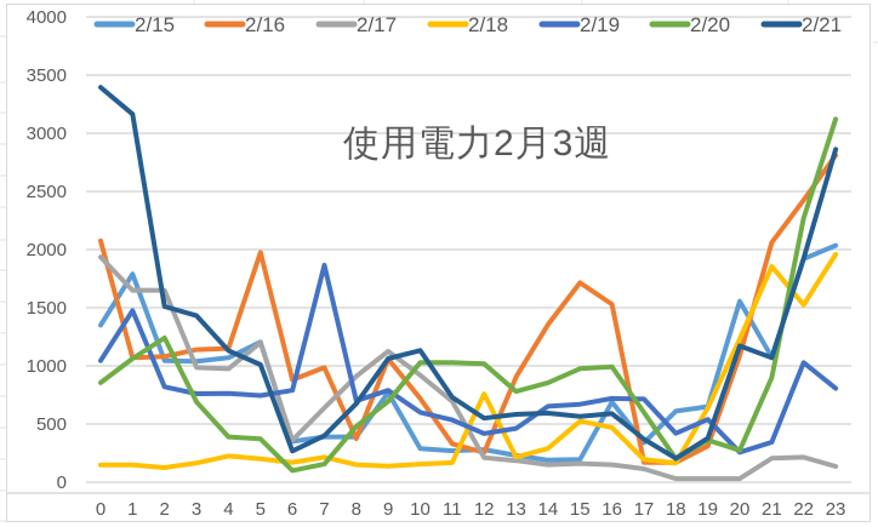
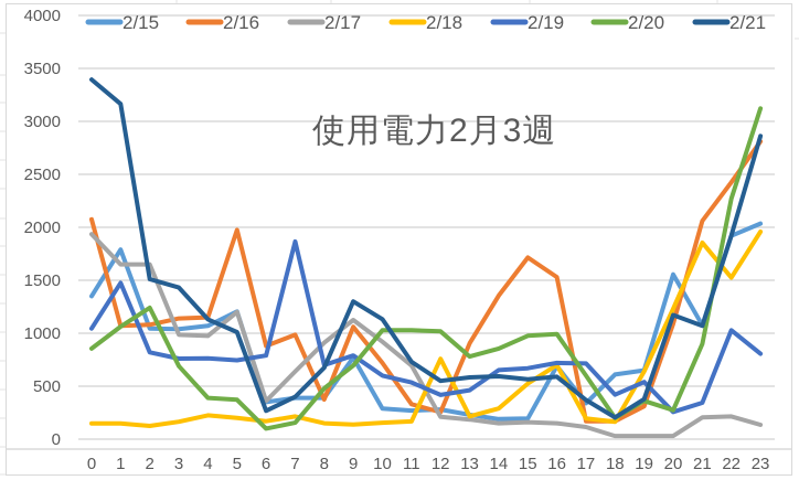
2/21/9: 1100 -> 1300
2/18/16: 500 -> 700
